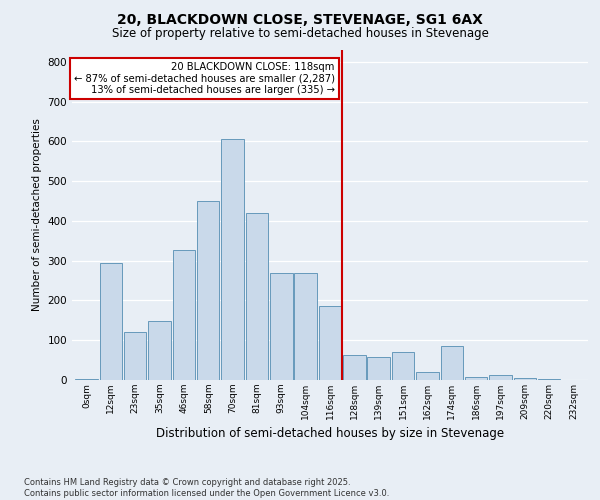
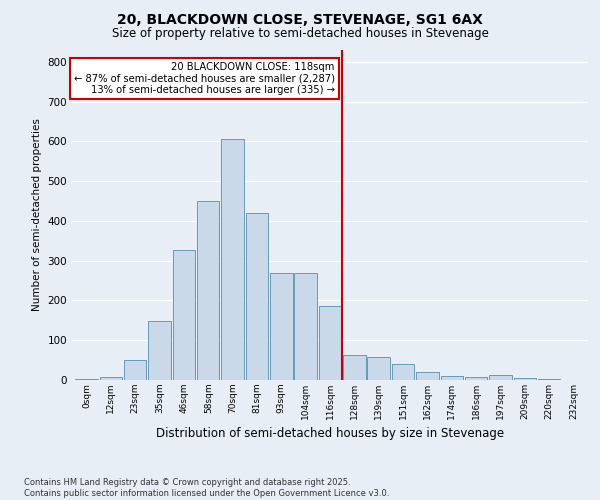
12sqm: 295 -> 8
23sqm: 120 -> 50
151sqm: 70 -> 40
174sqm: 85 -> 10
